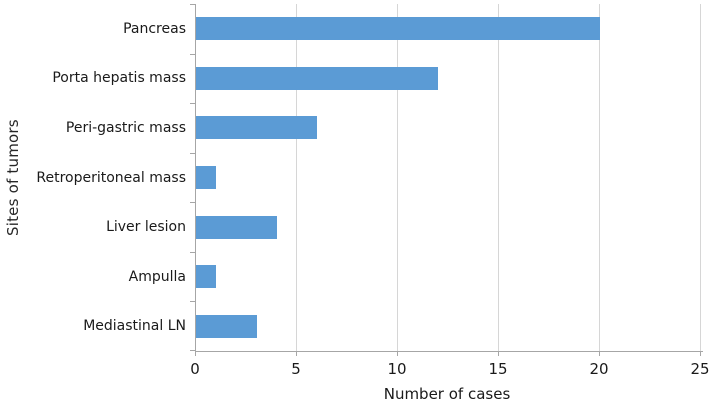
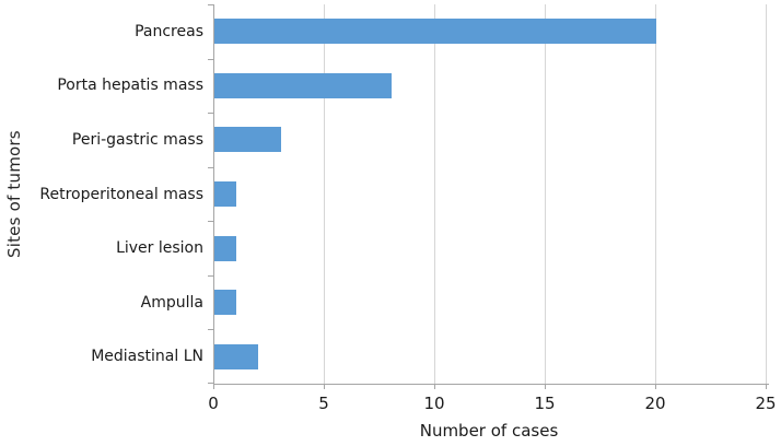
Porta hepatis mass: 12 -> 8
Peri-gastric mass: 6 -> 3
Liver lesion: 4 -> 1
Mediastinal LN: 3 -> 2
